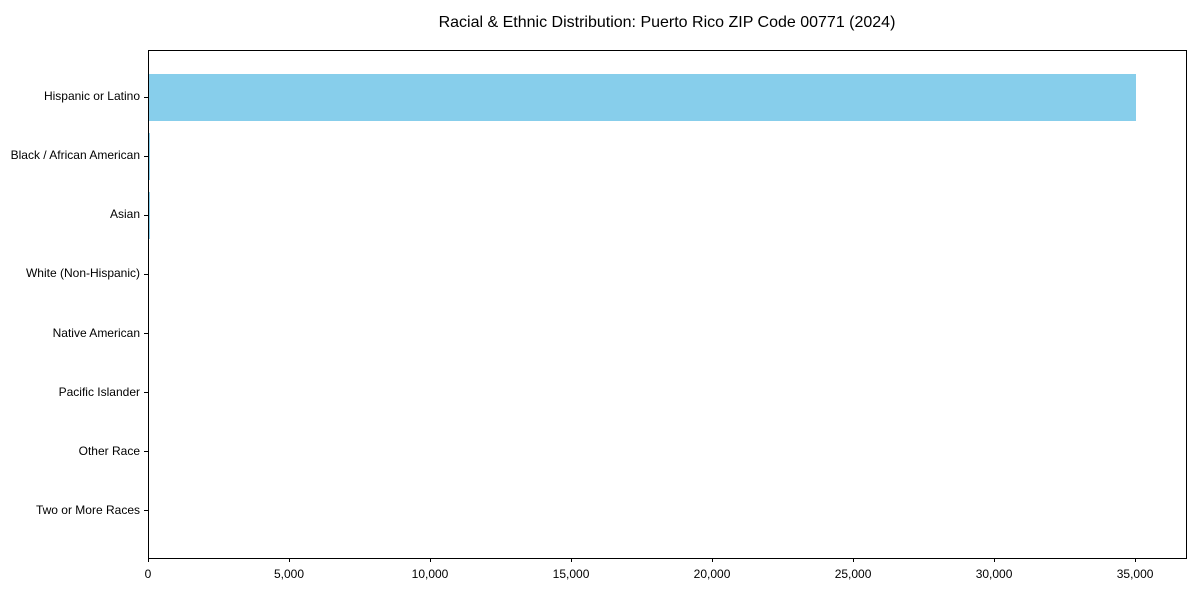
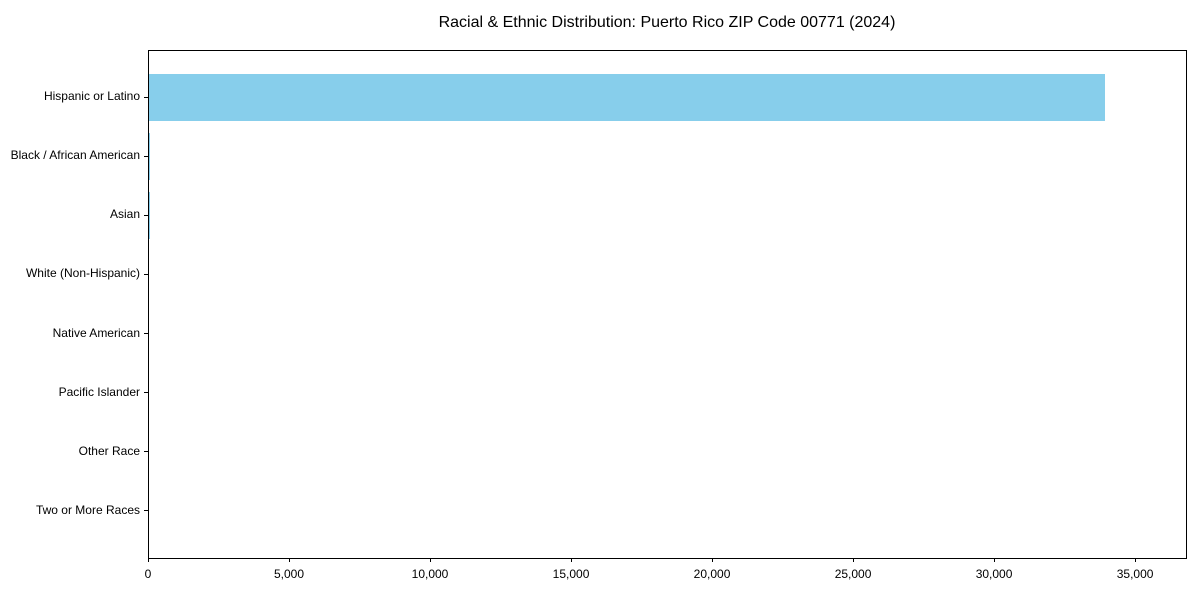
Hispanic or Latino: 35000 -> 33900
